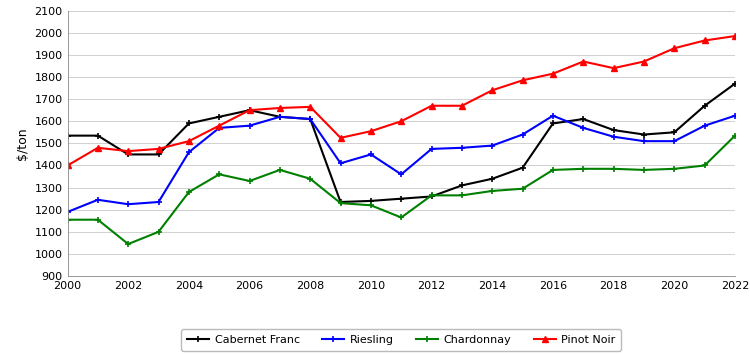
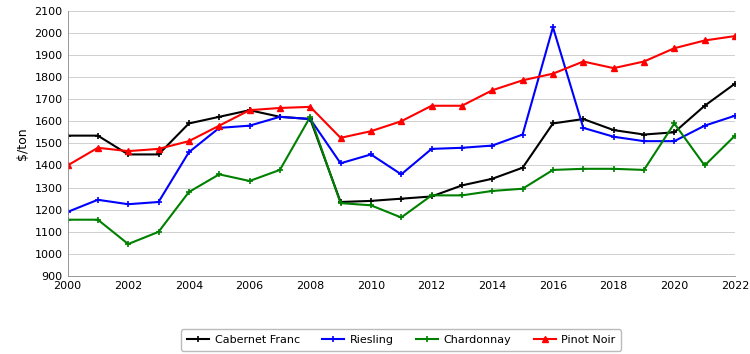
Chardonnay/2008: 1340 -> 1620
Riesling/2016: 1625 -> 2025
Chardonnay/2020: 1385 -> 1590
